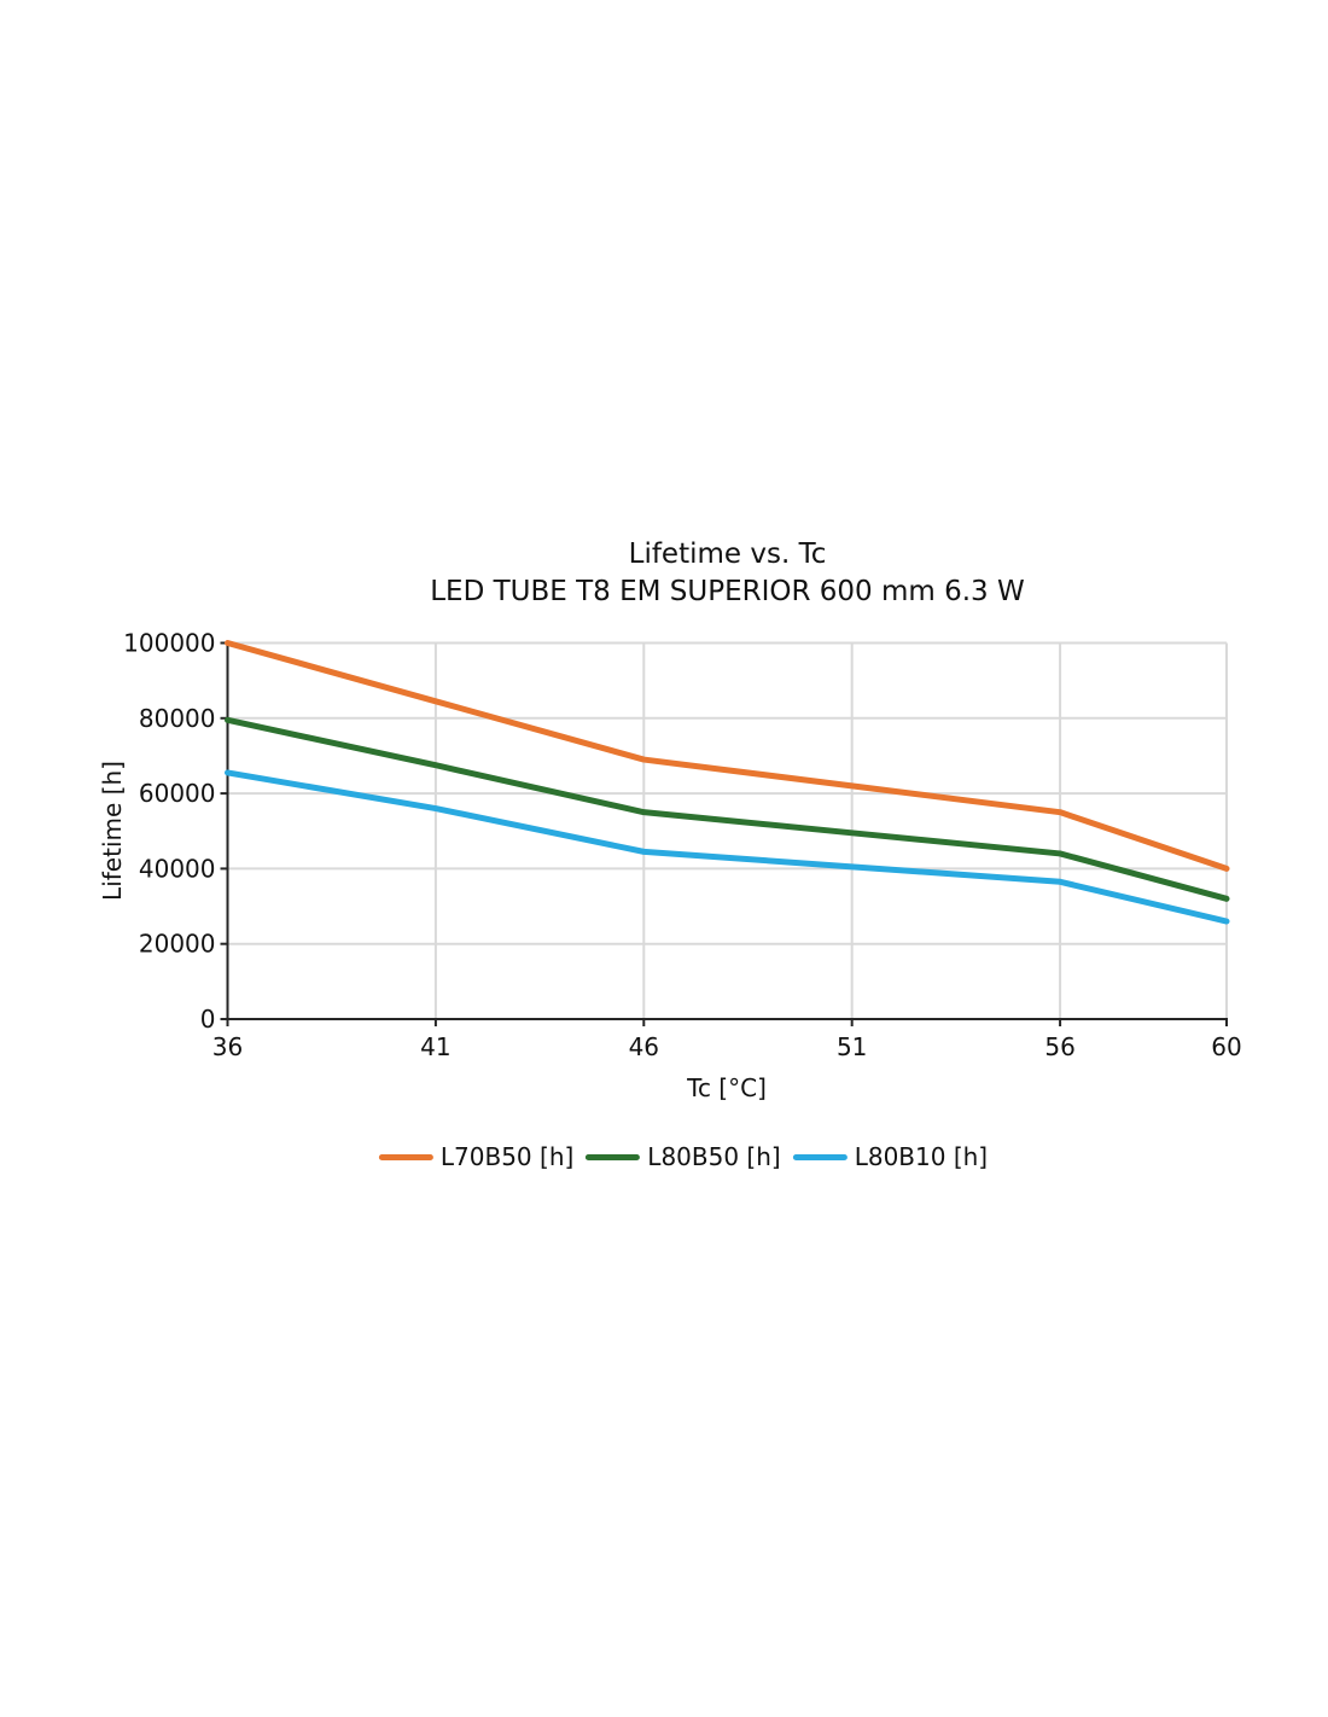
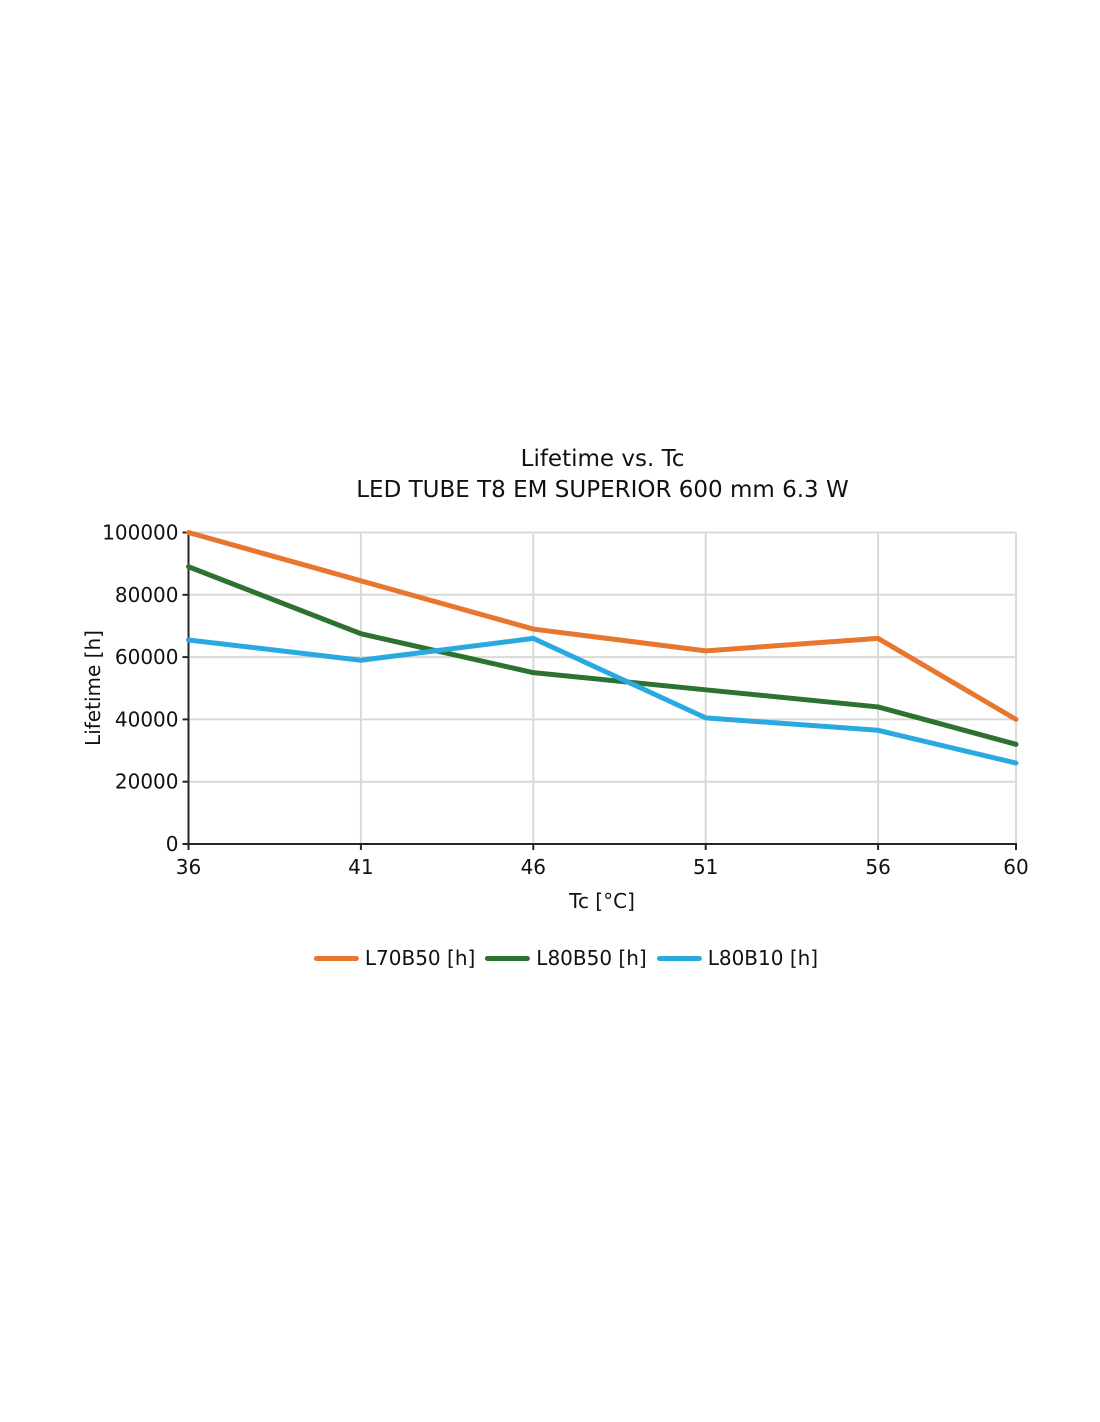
L80B50 [h]/36: 80000 -> 89000
L80B10 [h]/41: 56000 -> 59000
L80B10 [h]/46: 44000 -> 66000
L70B50 [h]/56: 55000 -> 66000
